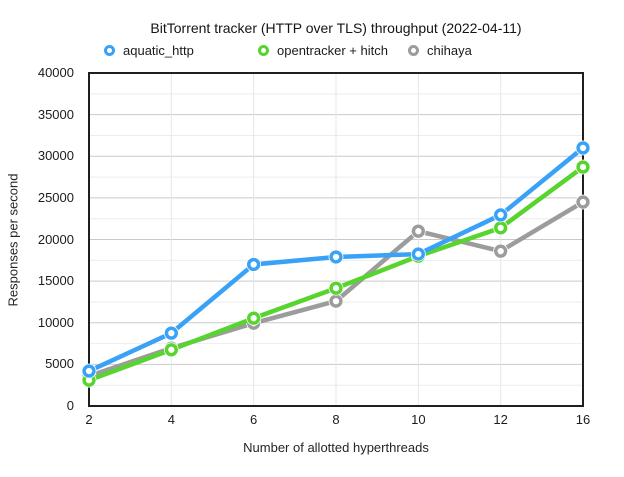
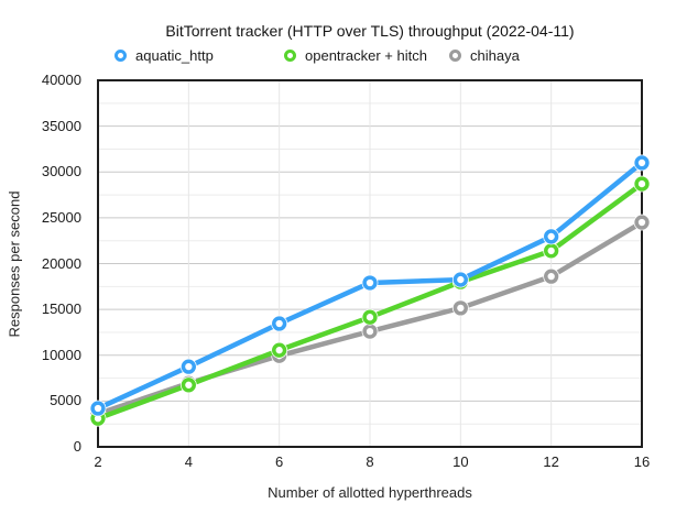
aquatic_http/6: 17000 -> 13000
chihaya/10: 21000 -> 15000
